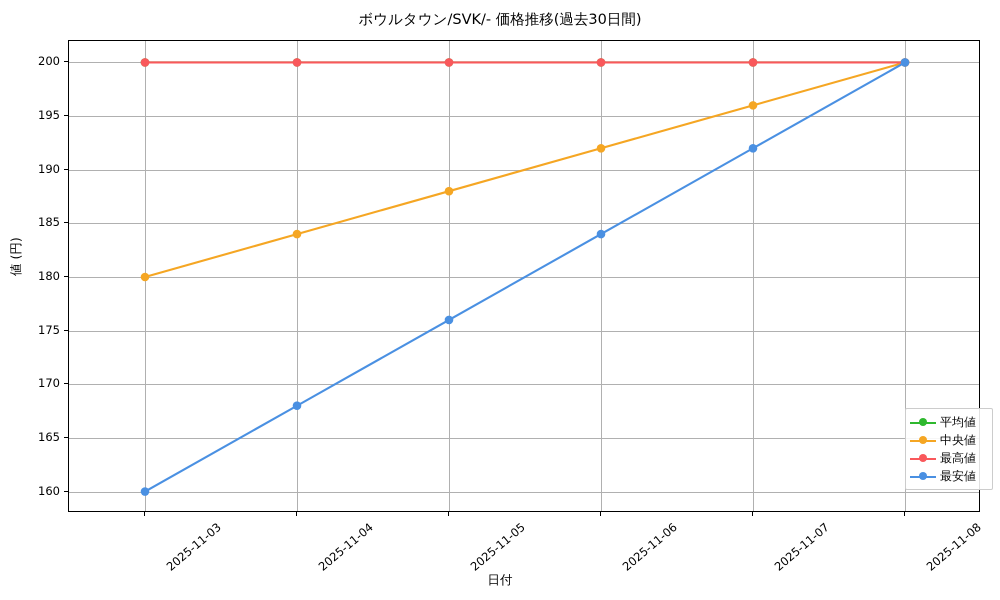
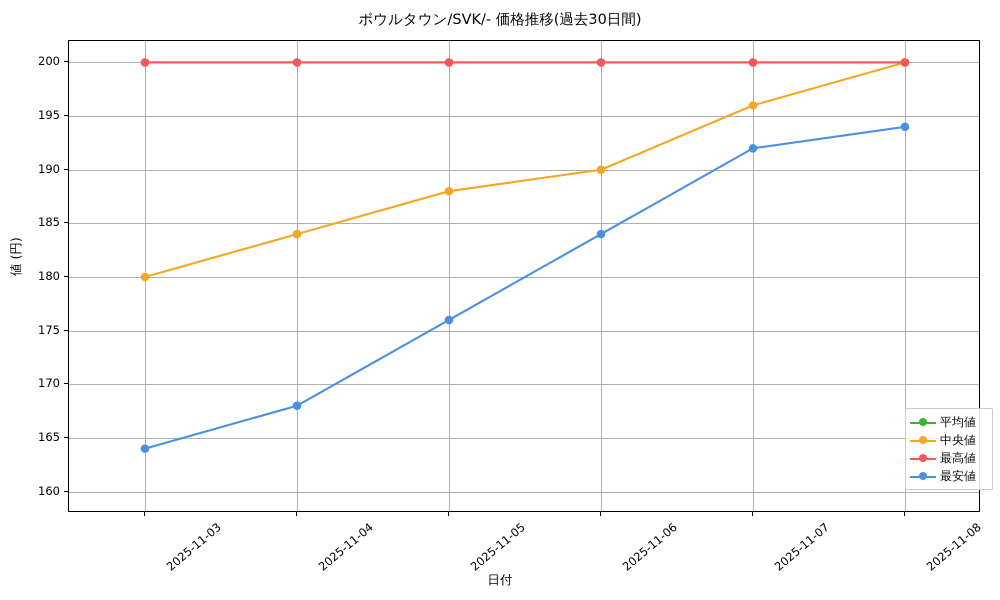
最安値/2025-11-03: 160 -> 164
中央値/2025-11-06: 192 -> 190
最安値/2025-11-08: 200 -> 194
